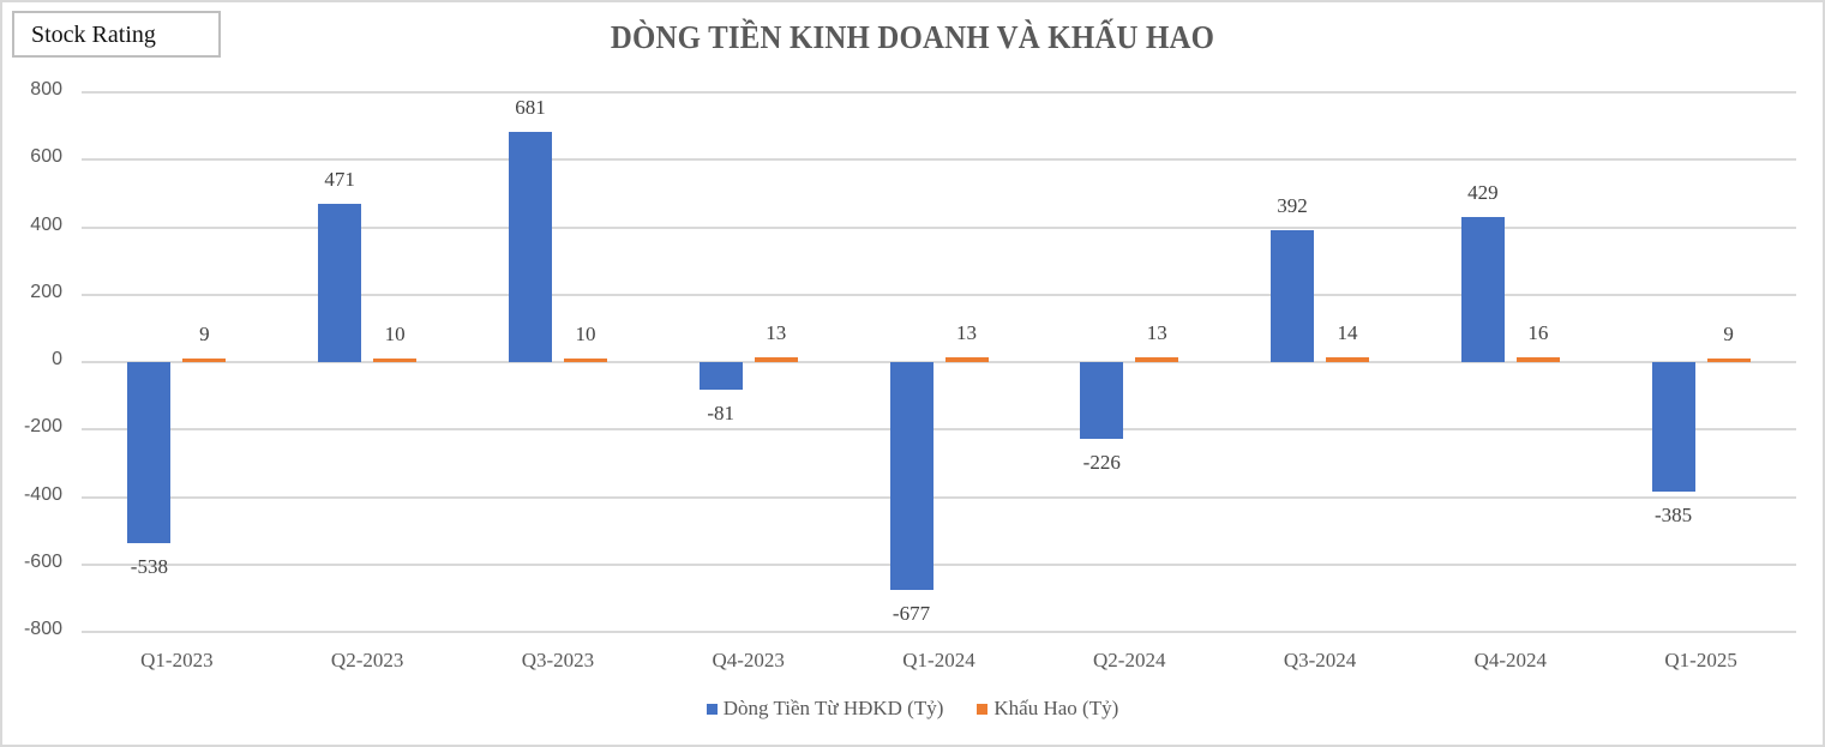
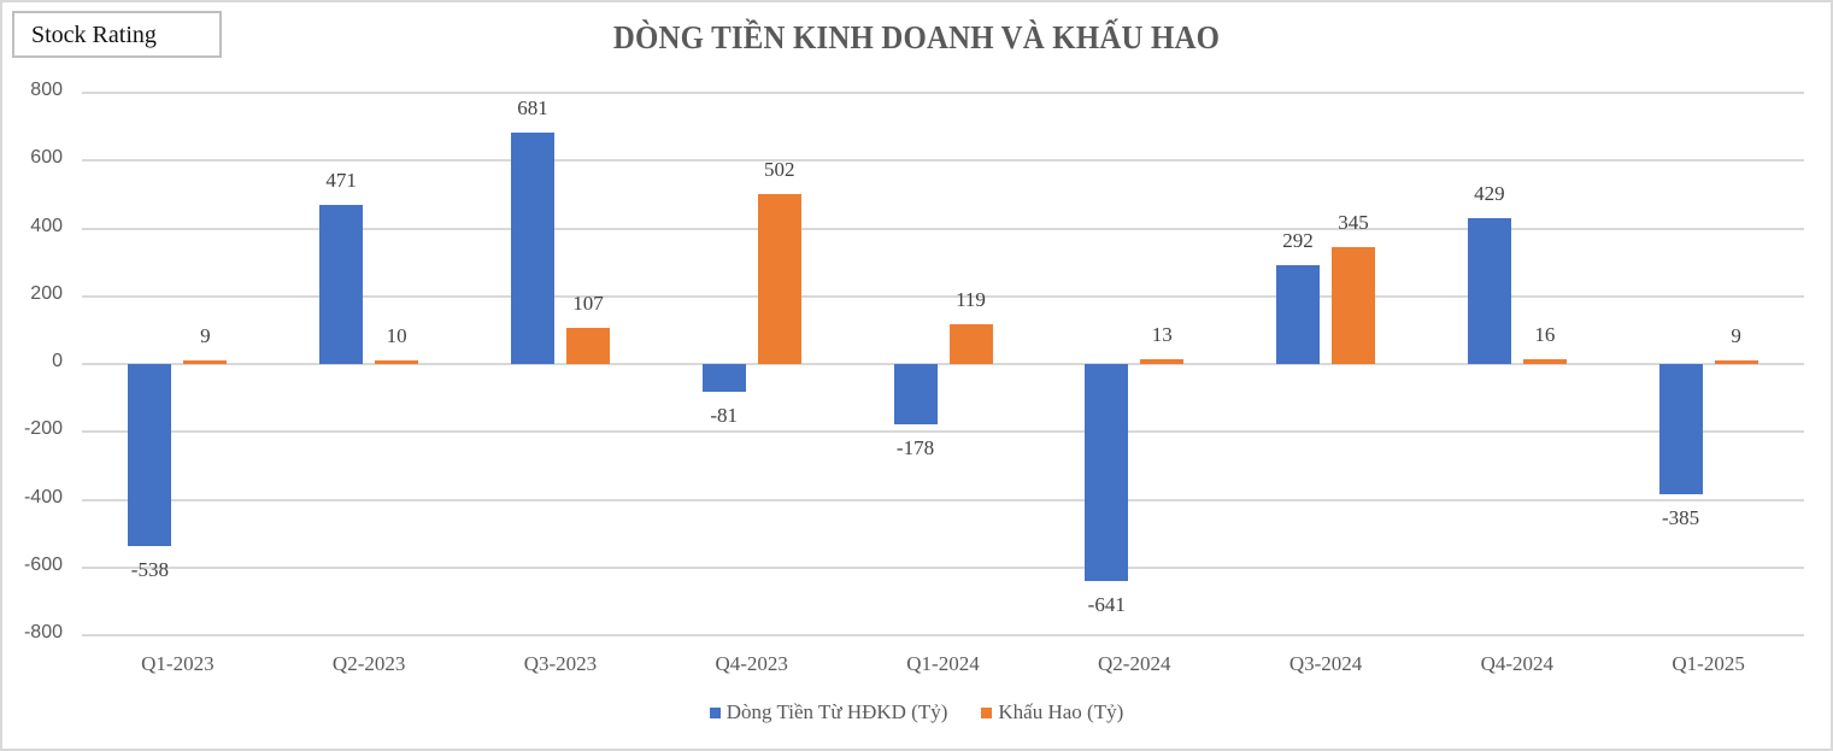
Khấu Hao (Tỷ)/Q3-2023: 10 -> 107
Khấu Hao (Tỷ)/Q4-2023: 13 -> 502
Dòng Tiền Từ HĐKD (Tỷ)/Q1-2024: -677 -> -178
Khấu Hao (Tỷ)/Q1-2024: 13 -> 119
Dòng Tiền Từ HĐKD (Tỷ)/Q2-2024: -226 -> -641
Dòng Tiền Từ HĐKD (Tỷ)/Q3-2024: 392 -> 292
Khấu Hao (Tỷ)/Q3-2024: 14 -> 345
